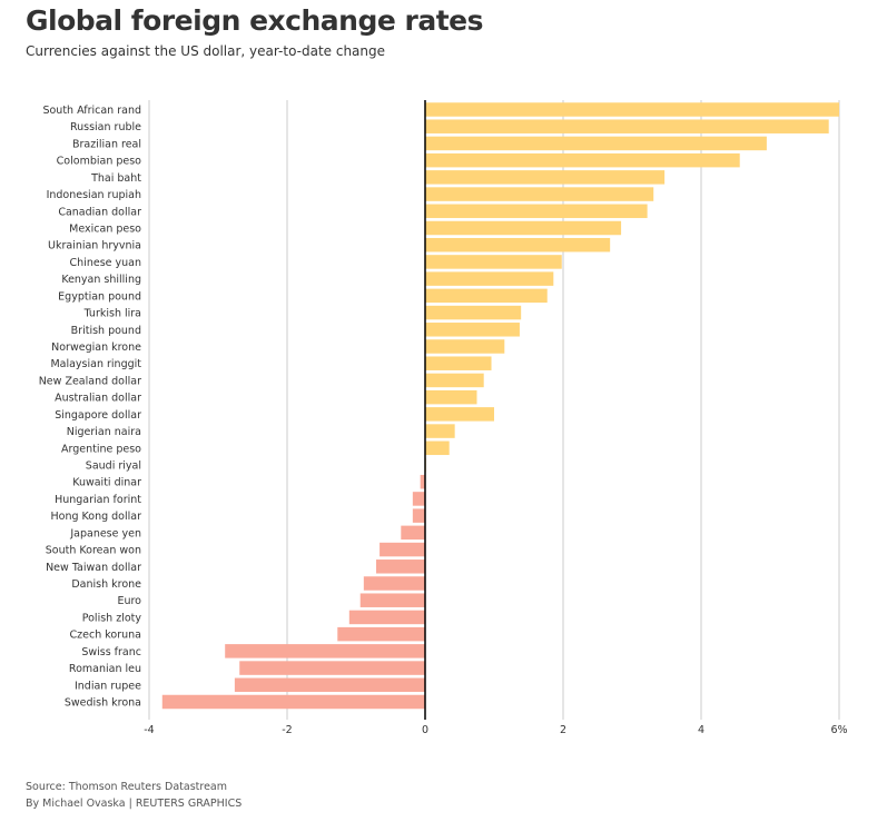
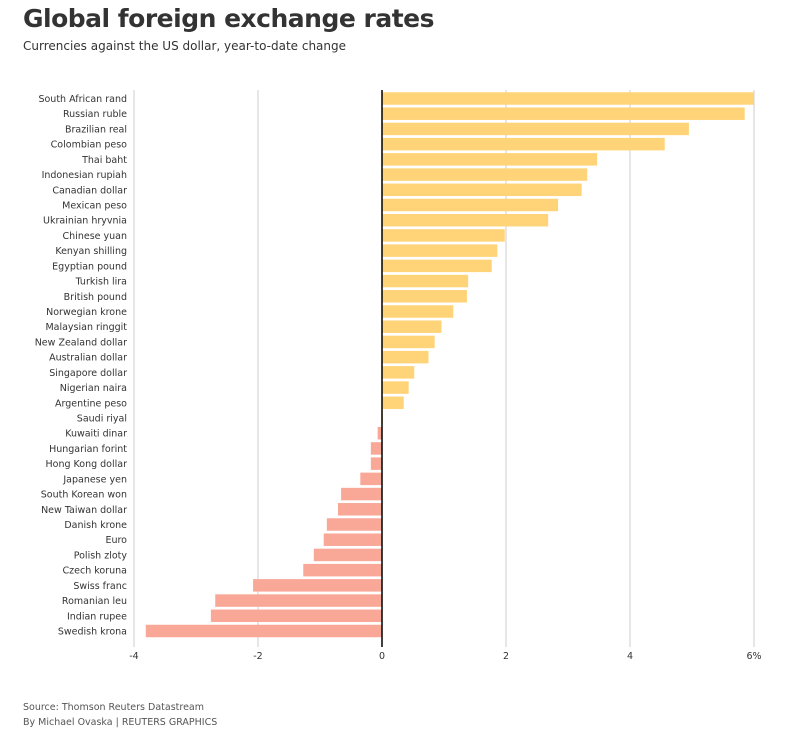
Singapore dollar: 1.0% -> 0.5%
Swiss franc: -2.9% -> -2.1%
